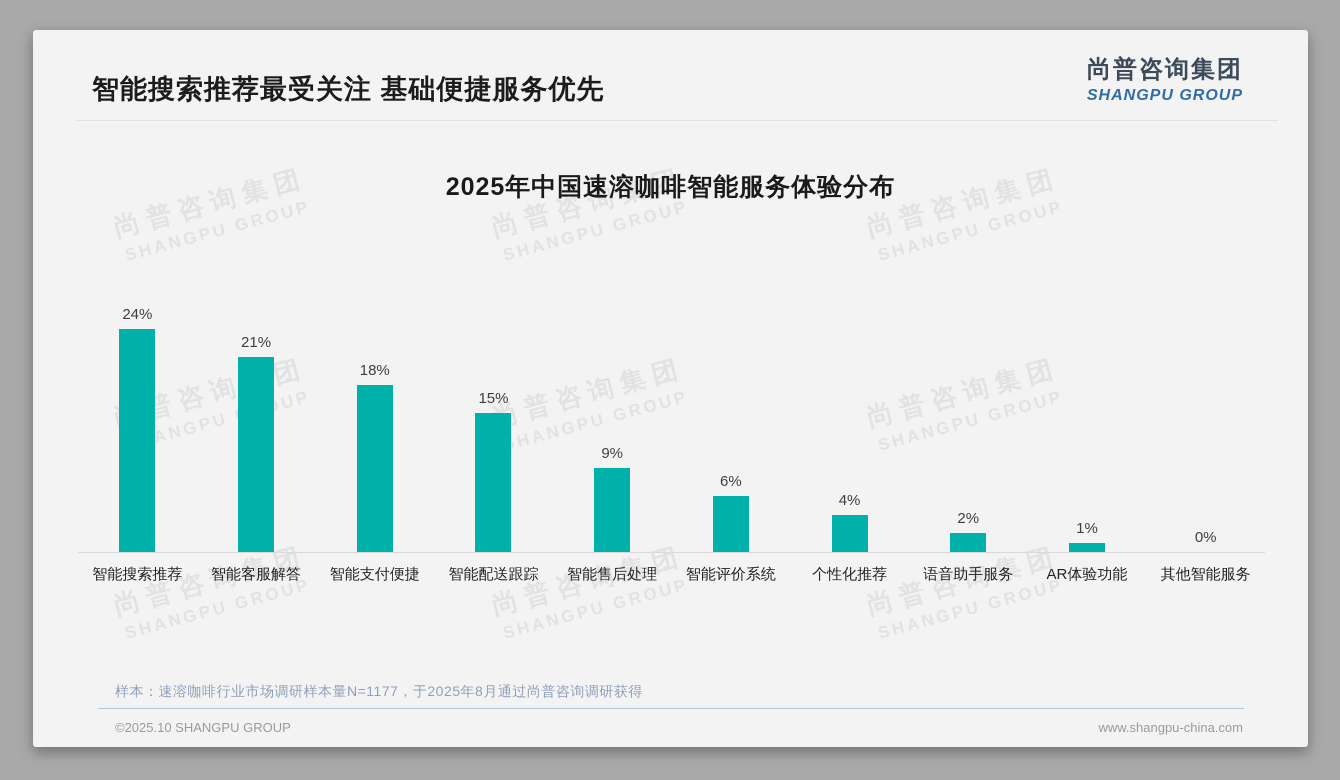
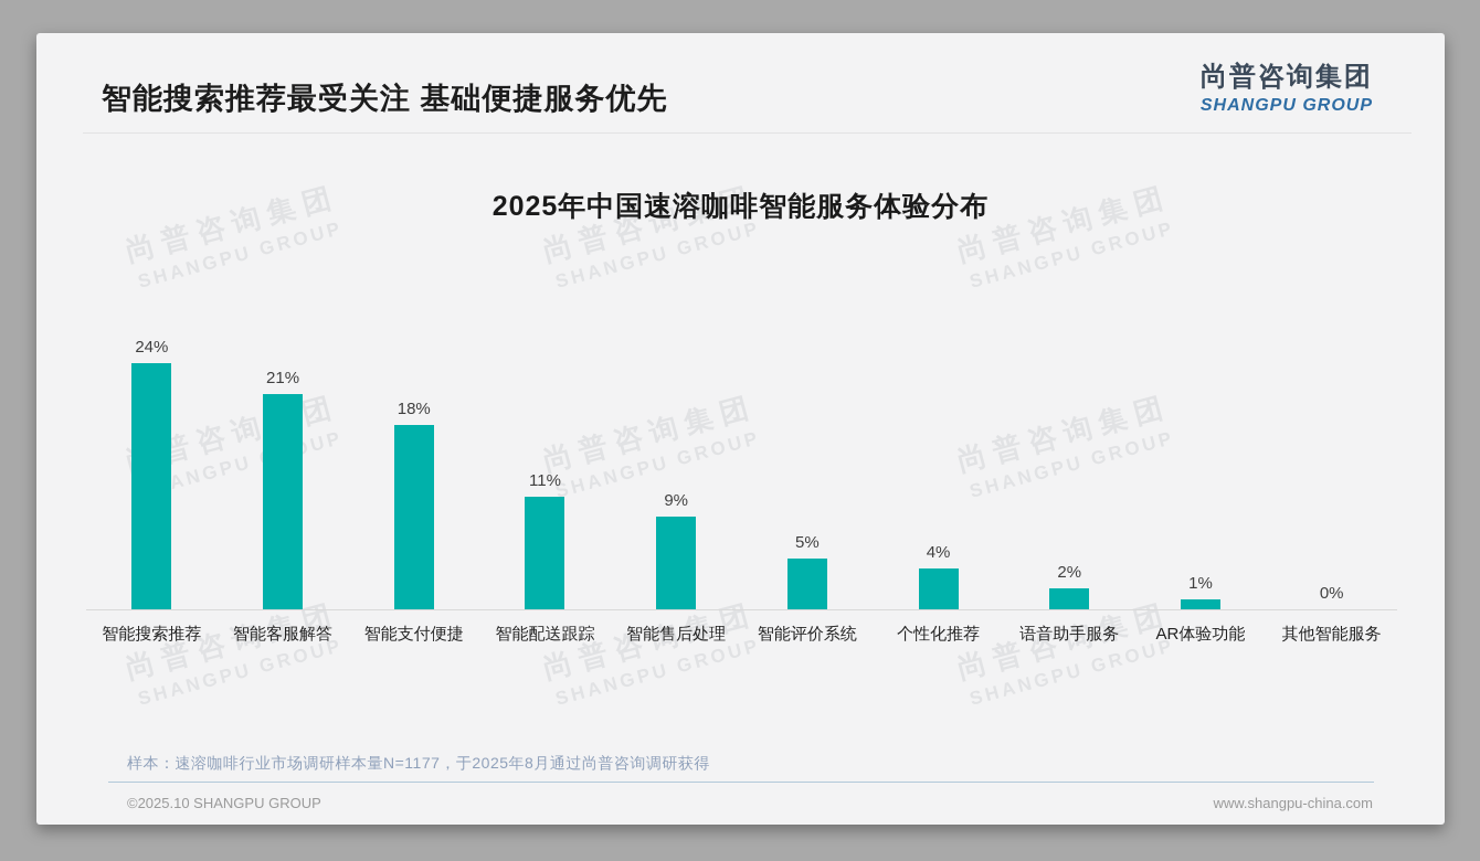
智能配送跟踪: 15% -> 11%
智能评价系统: 6% -> 5%
